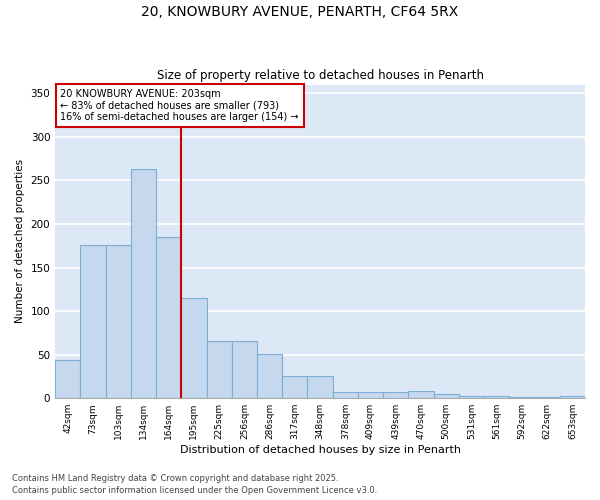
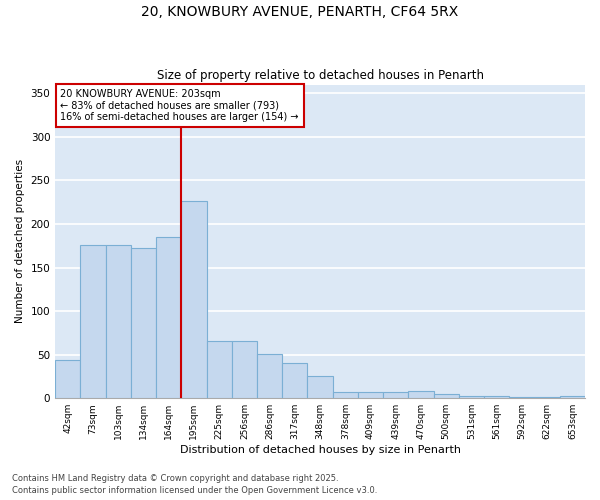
134sqm: 263 -> 172
195sqm: 115 -> 226
317sqm: 25 -> 40
